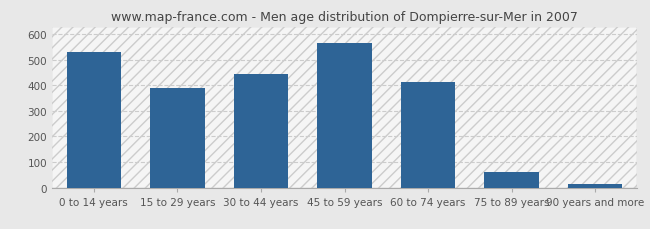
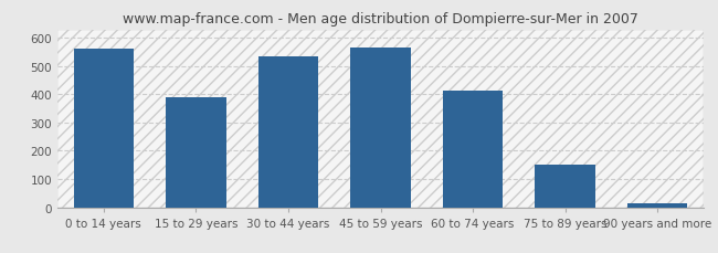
0 to 14 years: 530 -> 560
30 to 44 years: 445 -> 535
75 to 89 years: 60 -> 152
